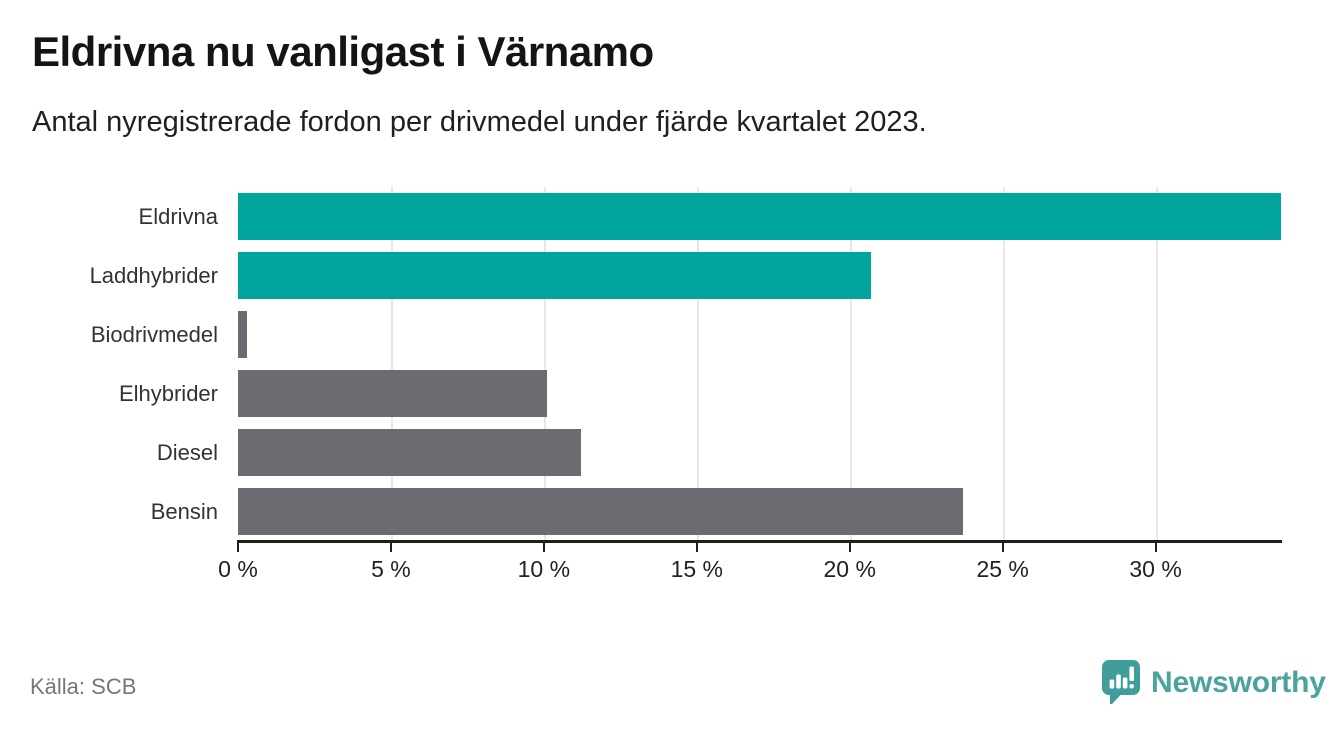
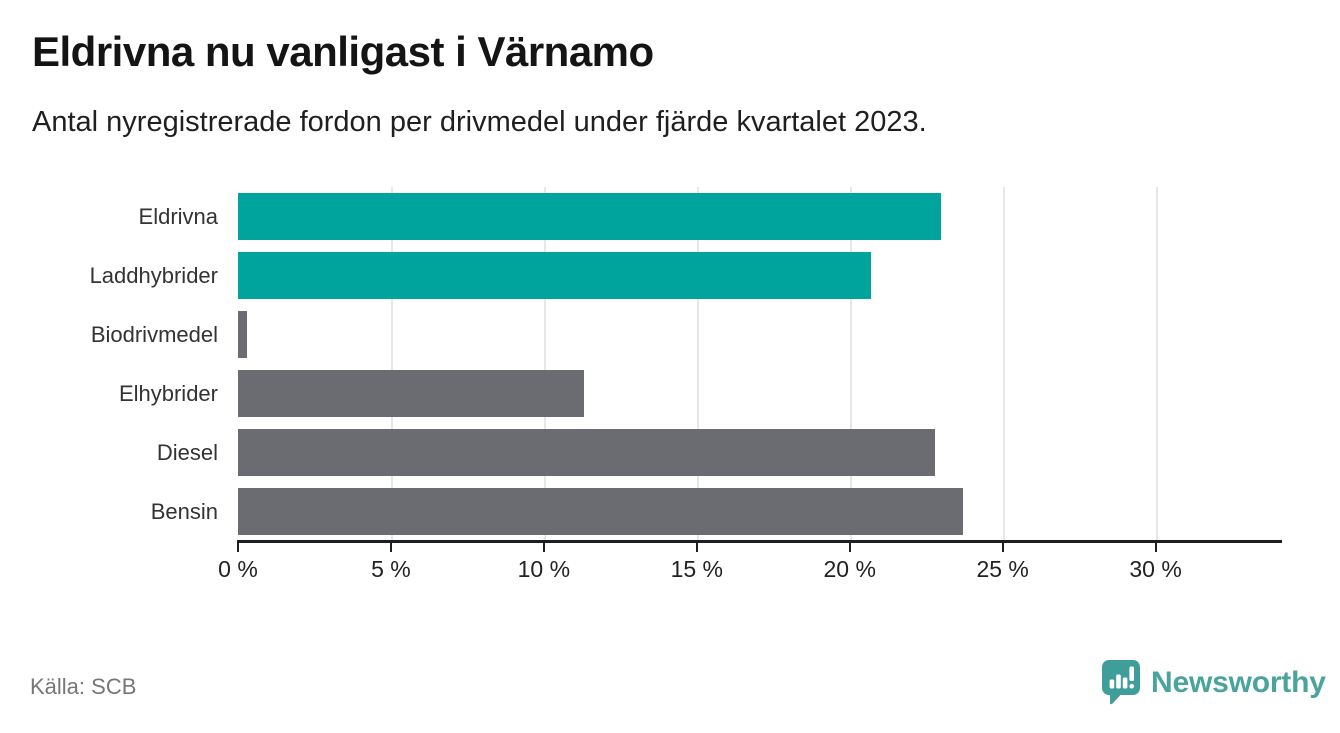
Eldrivna: 34.1% -> 23.0%
Elhybrider: 10.1% -> 11.3%
Diesel: 11.2% -> 22.8%
